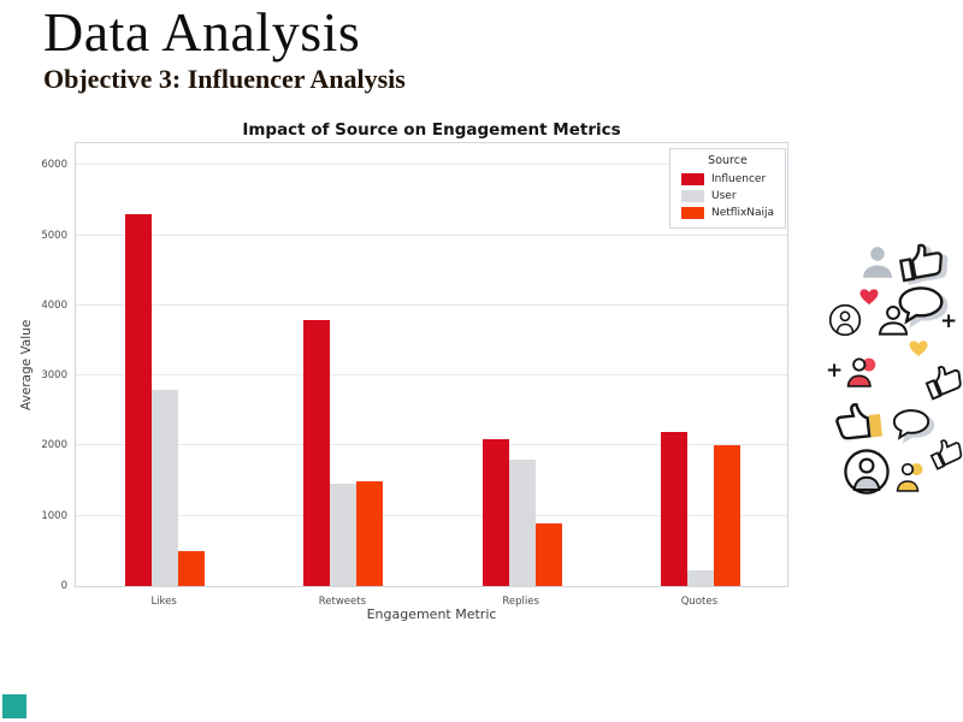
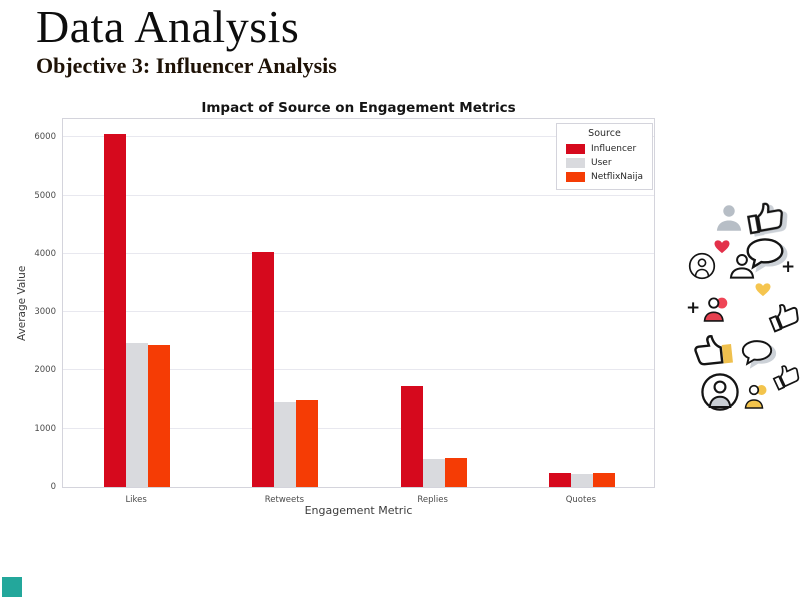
Influencer/Likes: 5300 -> 6000
User/Likes: 2800 -> 2500
NetflixNaija/Likes: 500 -> 2400
Influencer/Retweets: 3800 -> 4000
Influencer/Replies: 2100 -> 1700
User/Replies: 1800 -> 500
NetflixNaija/Replies: 900 -> 500
Influencer/Quotes: 2200 -> 200
NetflixNaija/Quotes: 2000 -> 200
